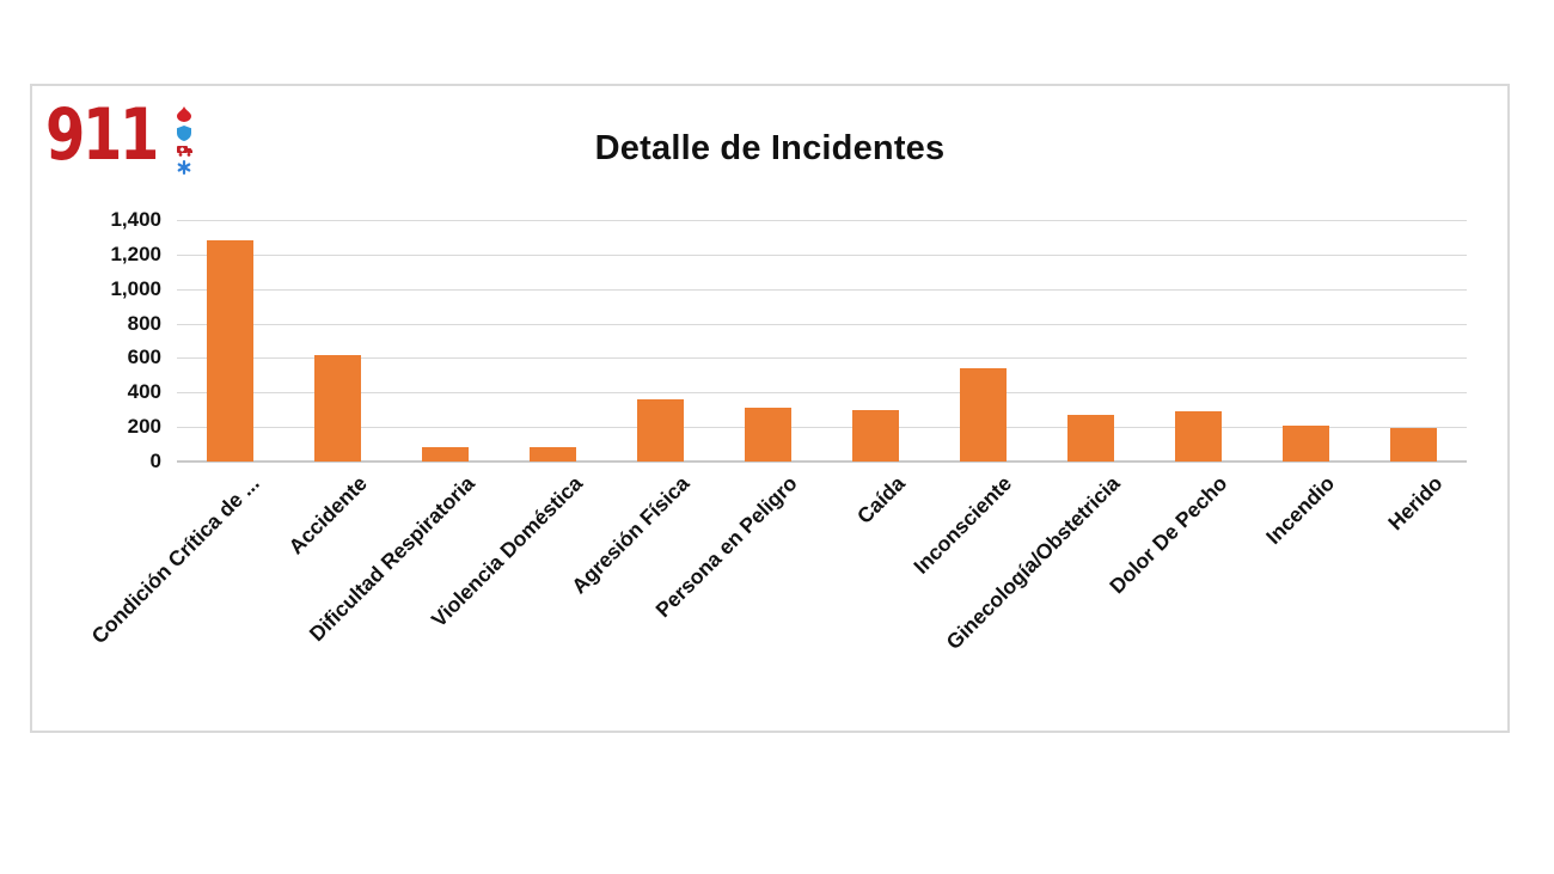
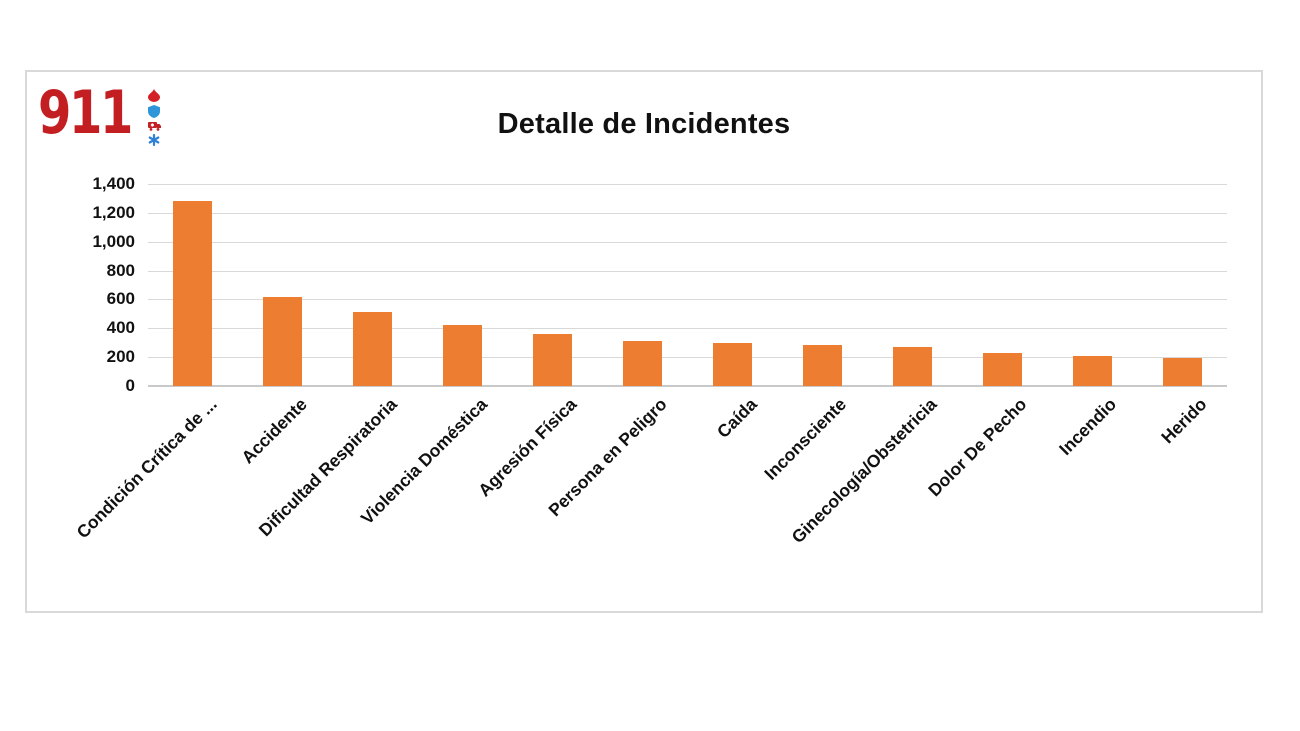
Dificultad Respiratoria: 80 -> 510
Violencia Doméstica: 80 -> 420
Inconsciente: 540 -> 290
Dolor De Pecho: 290 -> 230
